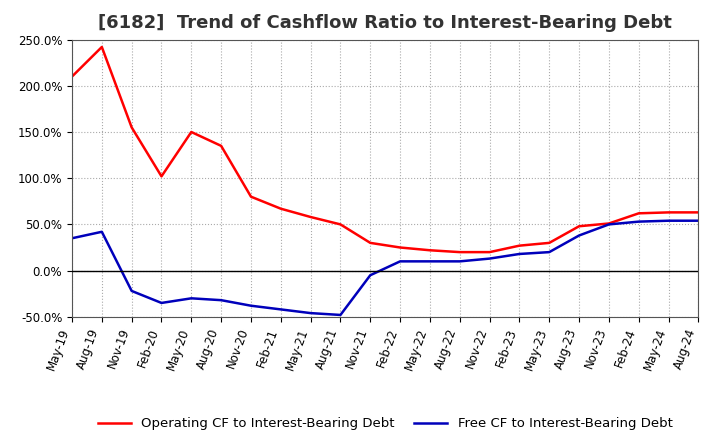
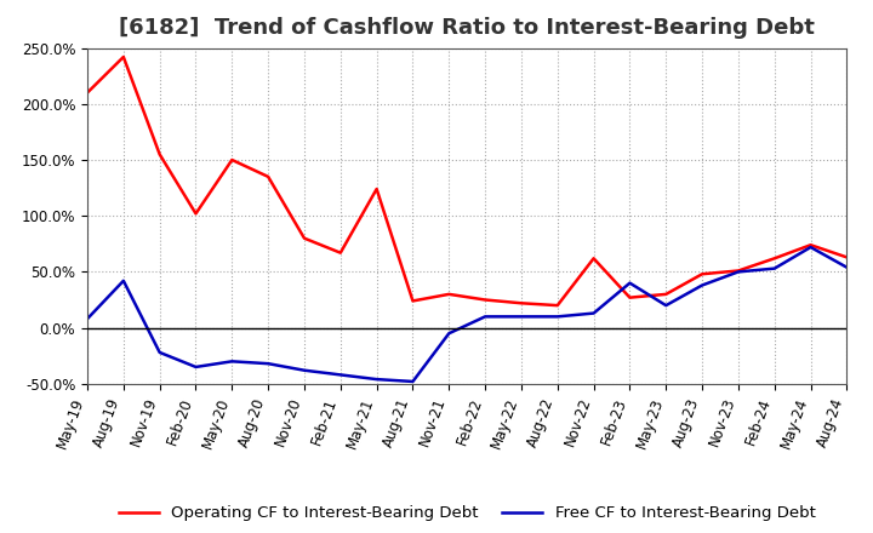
Free CF to Interest-Bearing Debt/May-19: 35% -> 8%
Operating CF to Interest-Bearing Debt/May-21: 58% -> 124%
Operating CF to Interest-Bearing Debt/Aug-21: 50% -> 24%
Operating CF to Interest-Bearing Debt/Nov-22: 20% -> 62%
Free CF to Interest-Bearing Debt/Feb-23: 18% -> 40%
Operating CF to Interest-Bearing Debt/May-24: 63% -> 74%
Free CF to Interest-Bearing Debt/May-24: 54% -> 72%
